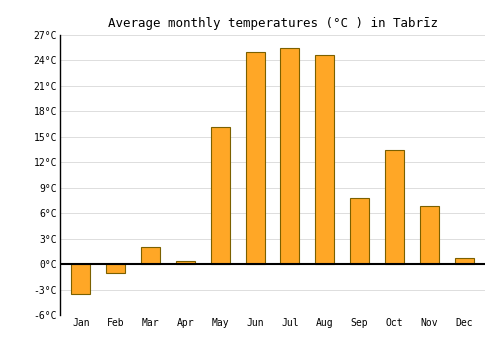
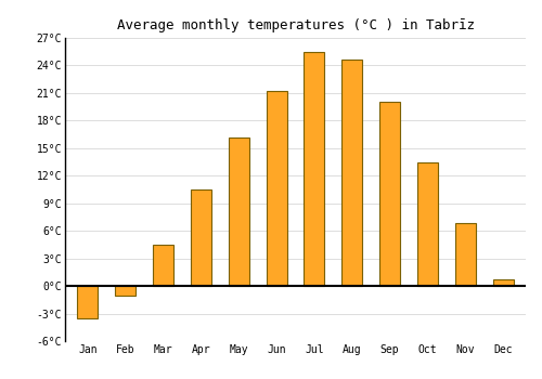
Mar: 2.0°C -> 4.5°C
Apr: 0.4°C -> 10.5°C
Jun: 25.0°C -> 21.2°C
Sep: 7.8°C -> 20.0°C
